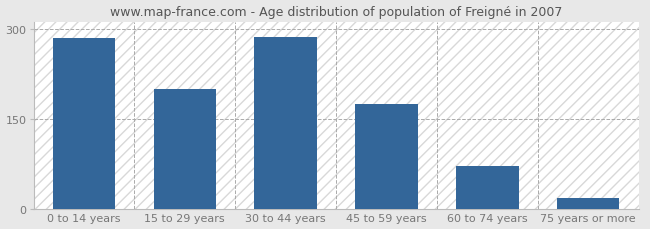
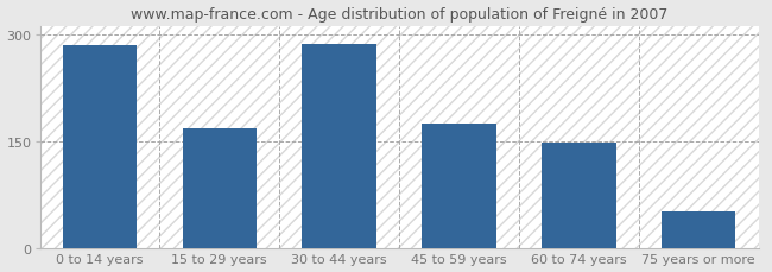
15 to 29 years: 200 -> 168
60 to 74 years: 72 -> 148
75 years or more: 18 -> 52
